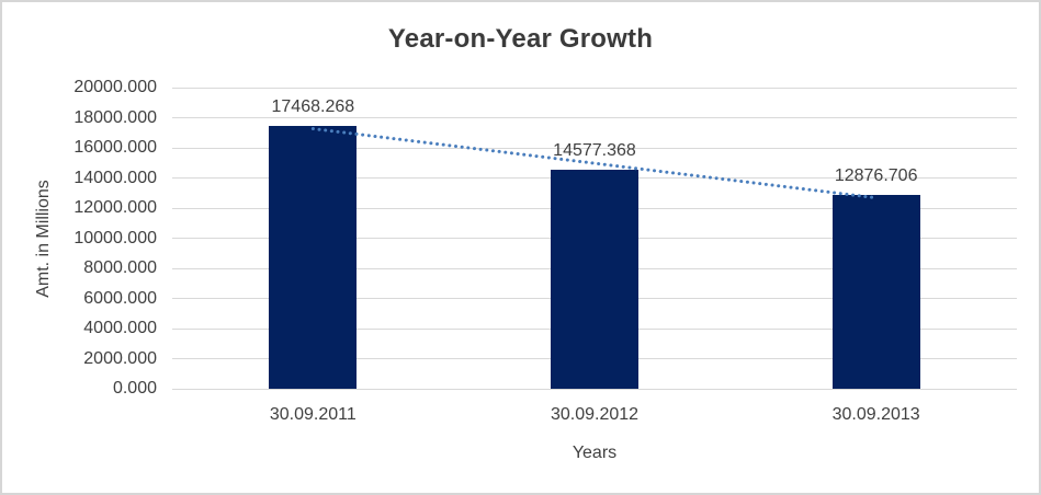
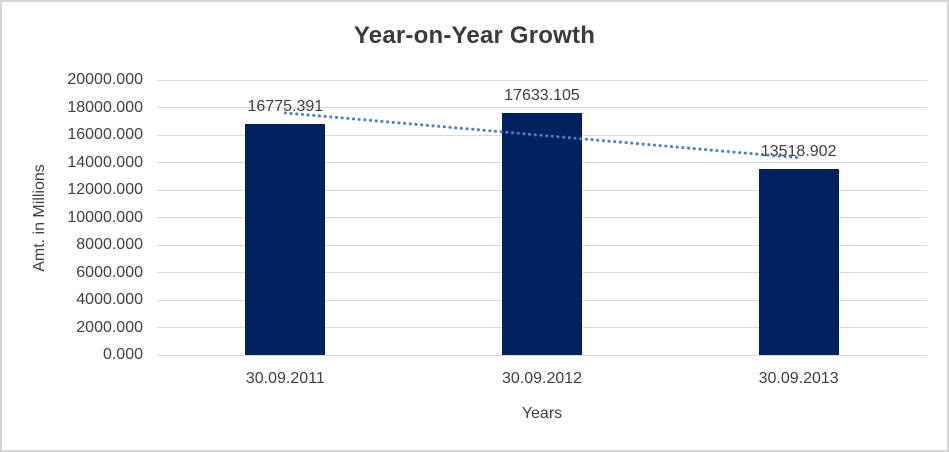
30.09.2011: 17468.268 -> 16775.391
30.09.2012: 14577.368 -> 17633.105
30.09.2013: 12876.706 -> 13518.902
